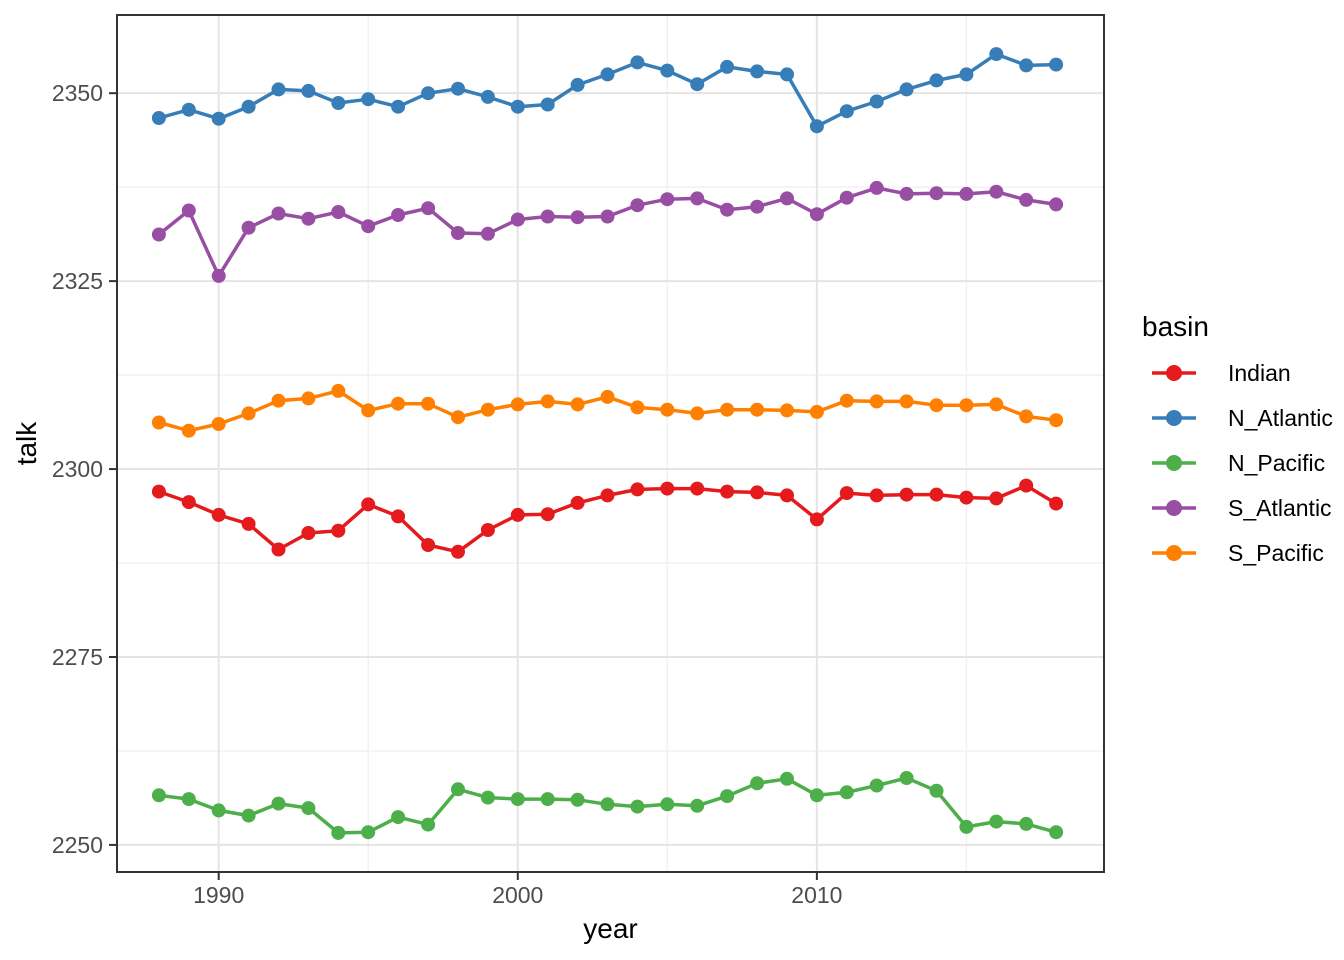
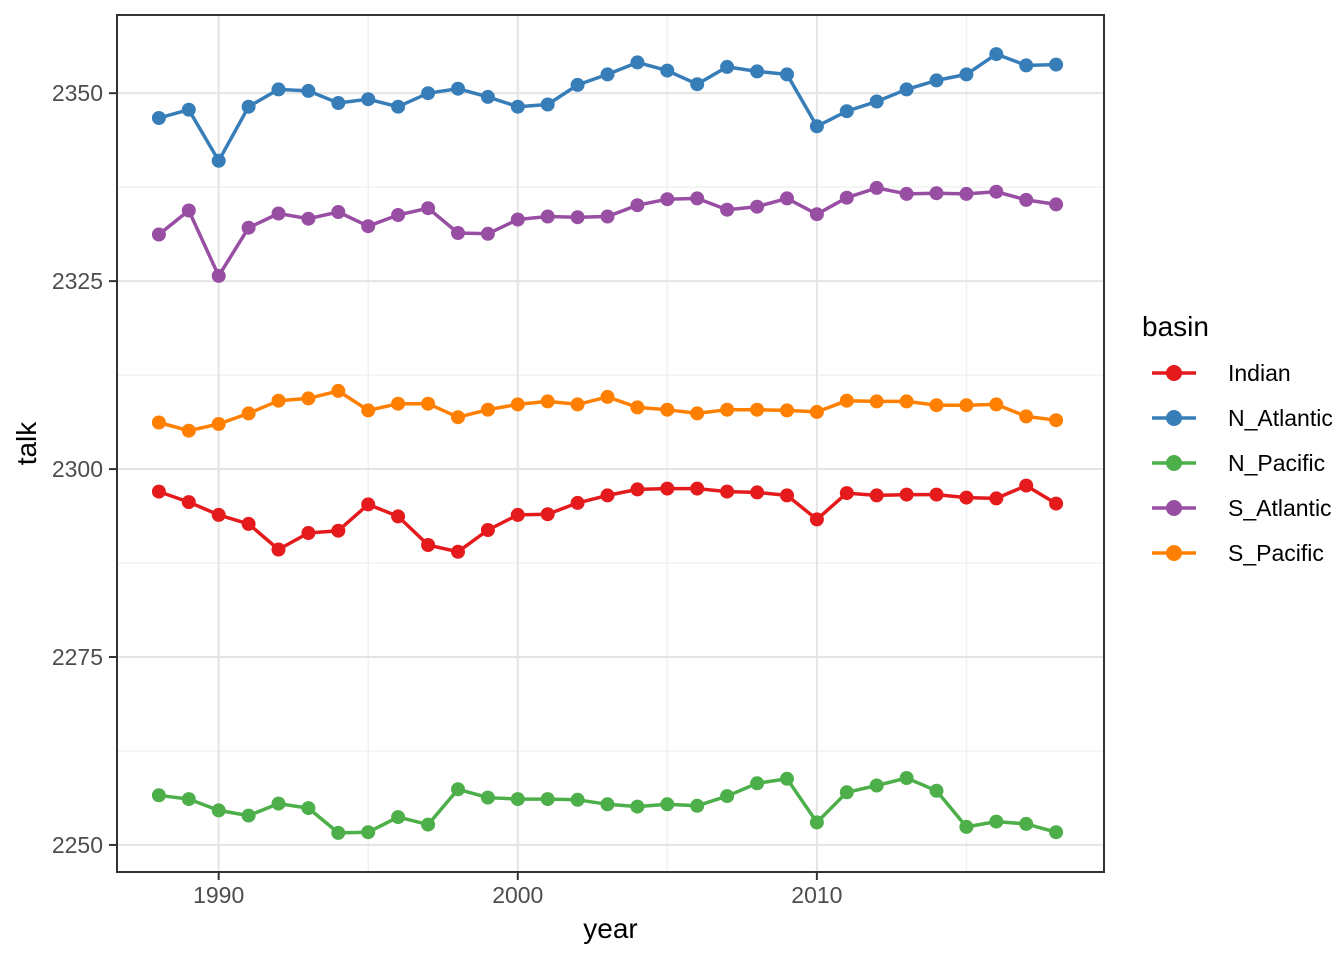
N_Atlantic/1990: 2347 -> 2341
N_Pacific/2010: 2257 -> 2253
